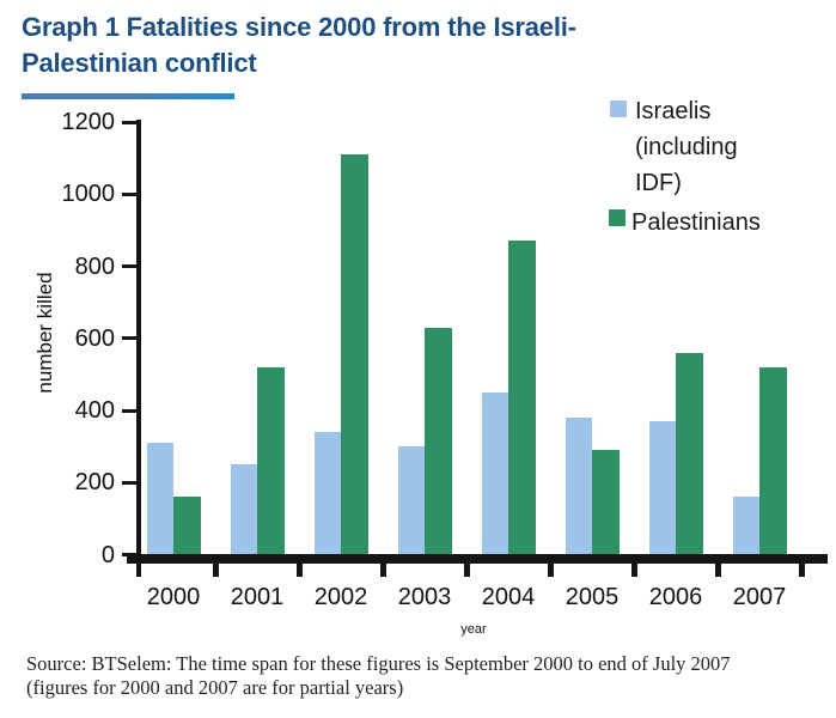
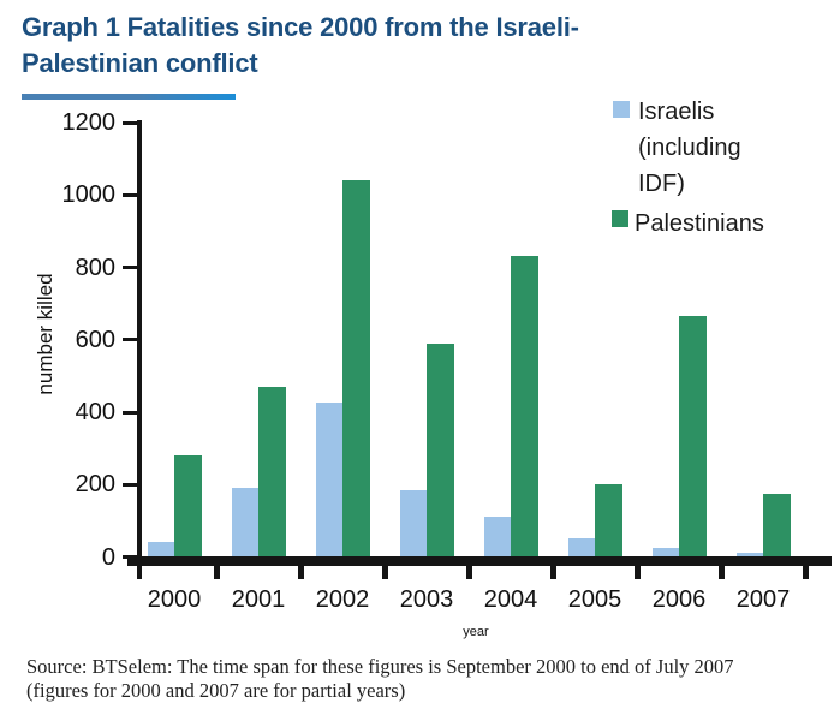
Israelis (including IDF)/2000: 310 -> 40
Palestinians/2000: 160 -> 280
Israelis (including IDF)/2001: 250 -> 190
Palestinians/2001: 520 -> 470
Israelis (including IDF)/2002: 340 -> 420
Palestinians/2002: 1110 -> 1040
Israelis (including IDF)/2003: 300 -> 180
Palestinians/2003: 630 -> 590
Israelis (including IDF)/2004: 450 -> 110
Palestinians/2004: 870 -> 830
Israelis (including IDF)/2005: 380 -> 50
Palestinians/2005: 290 -> 200
Israelis (including IDF)/2006: 370 -> 20
Palestinians/2006: 560 -> 660
Israelis (including IDF)/2007: 160 -> 10
Palestinians/2007: 520 -> 180
